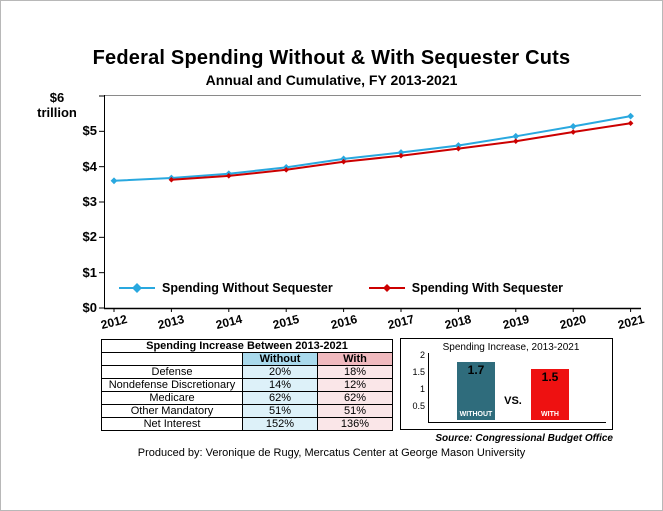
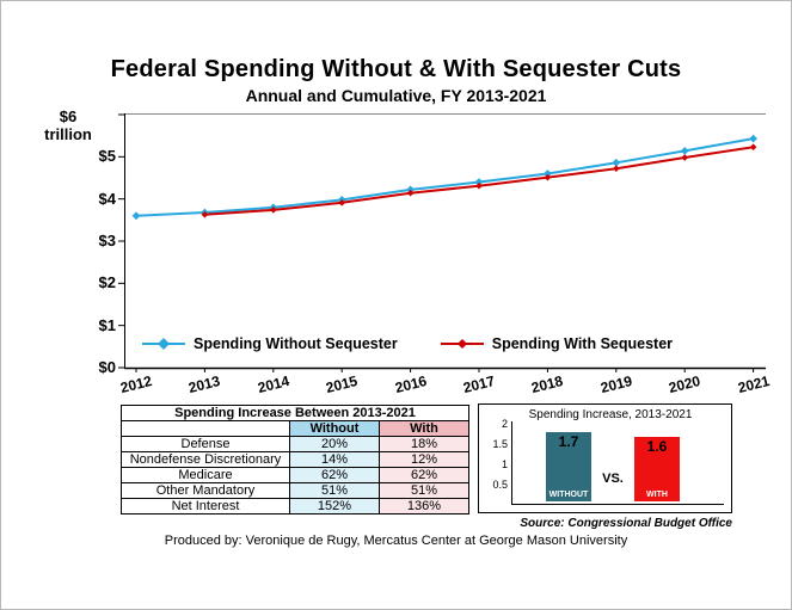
Spending Increase, 2013-2021/WITH: 1.5 -> 1.6
